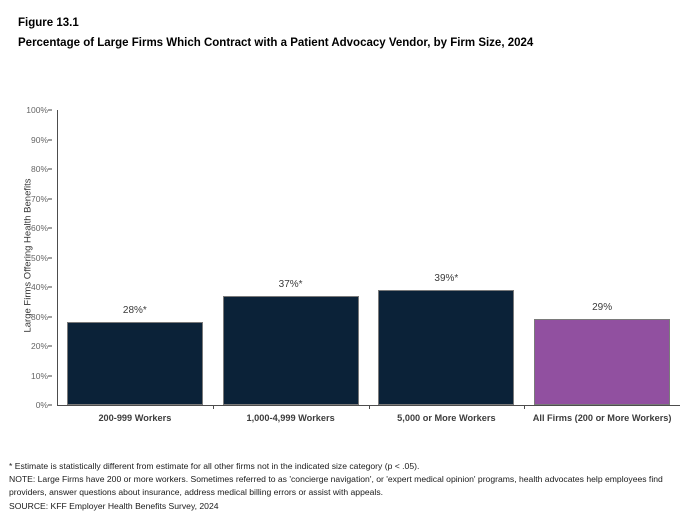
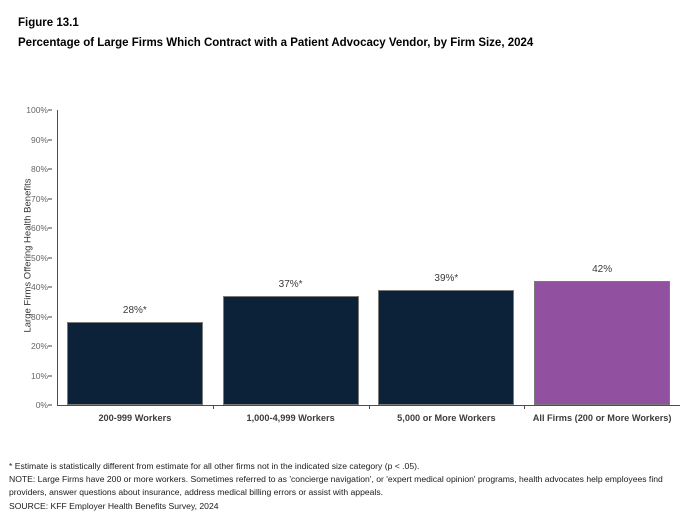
All Firms (200 or More Workers): 29% -> 42%
